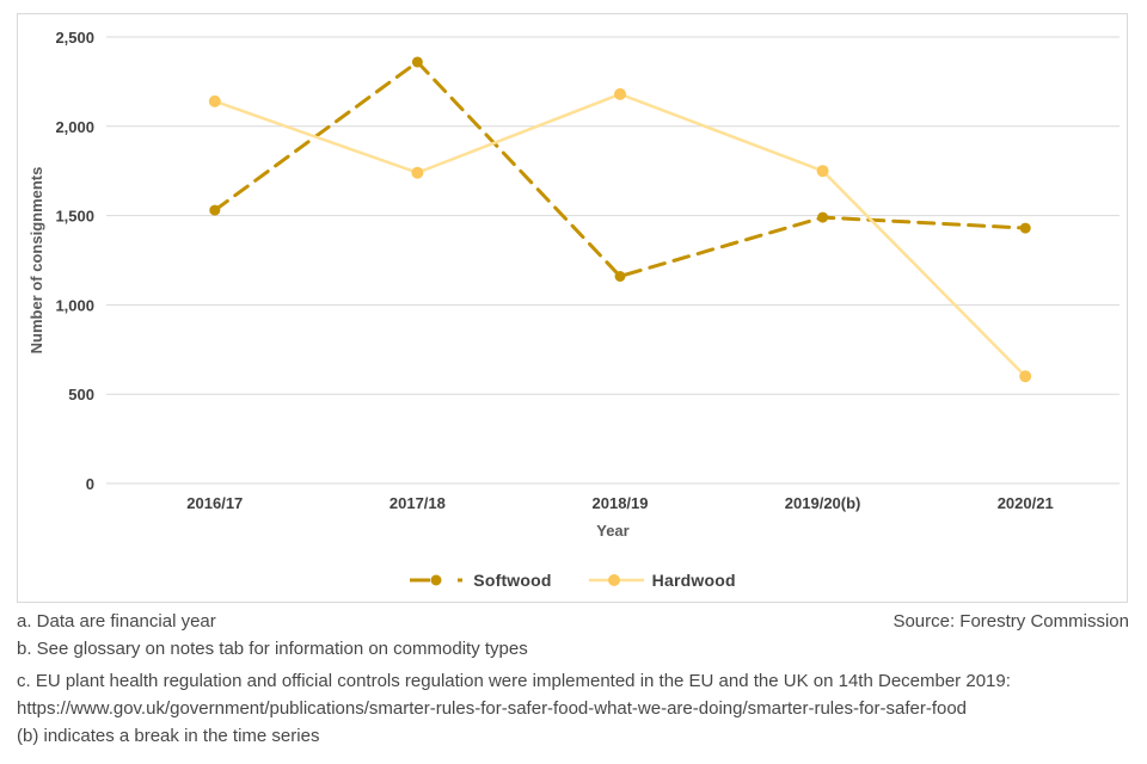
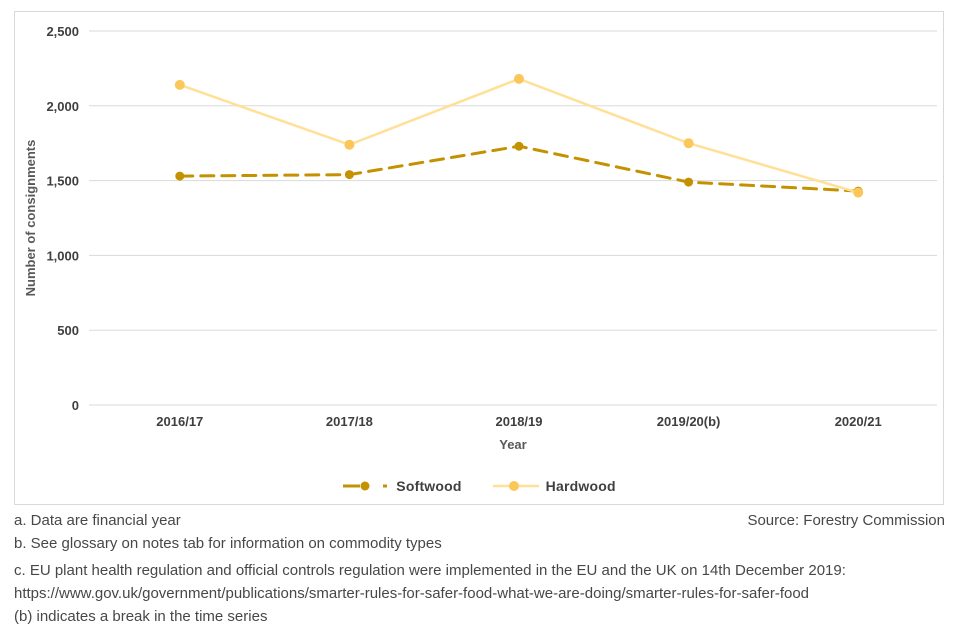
Softwood/2017/18: 2360 -> 1540
Softwood/2018/19: 1160 -> 1730
Hardwood/2020/21: 600 -> 1420
